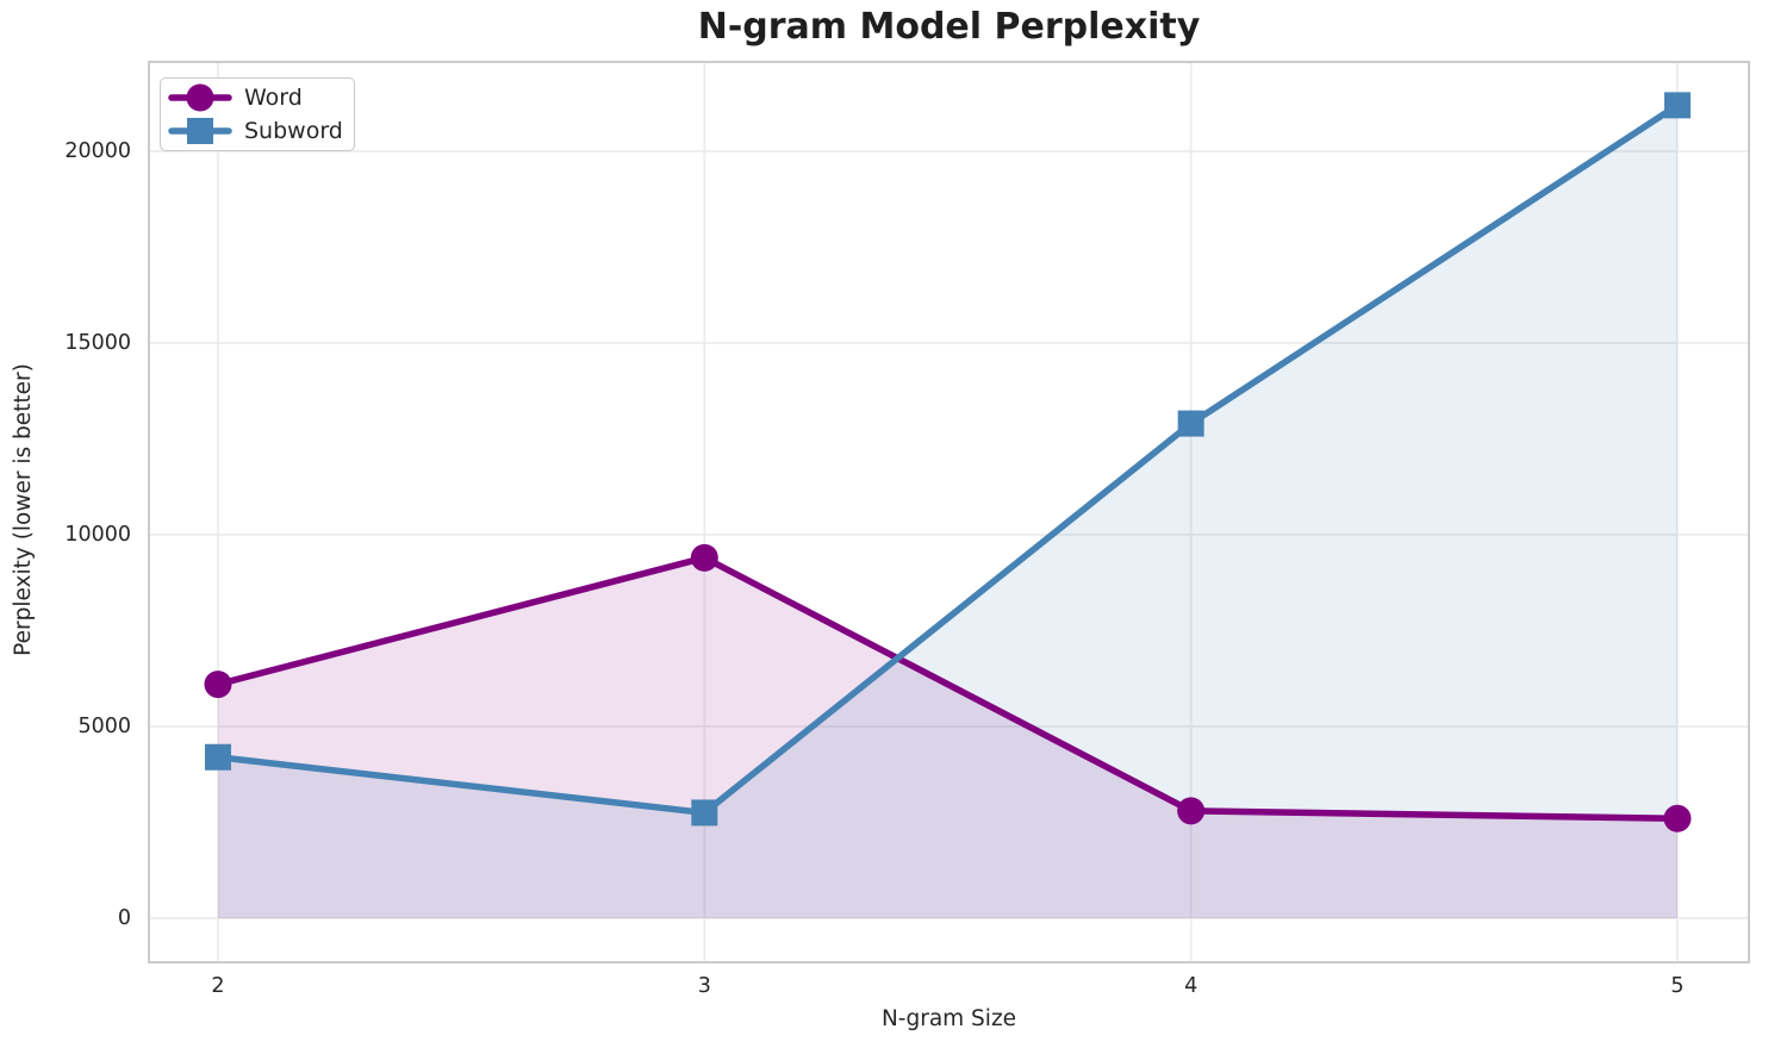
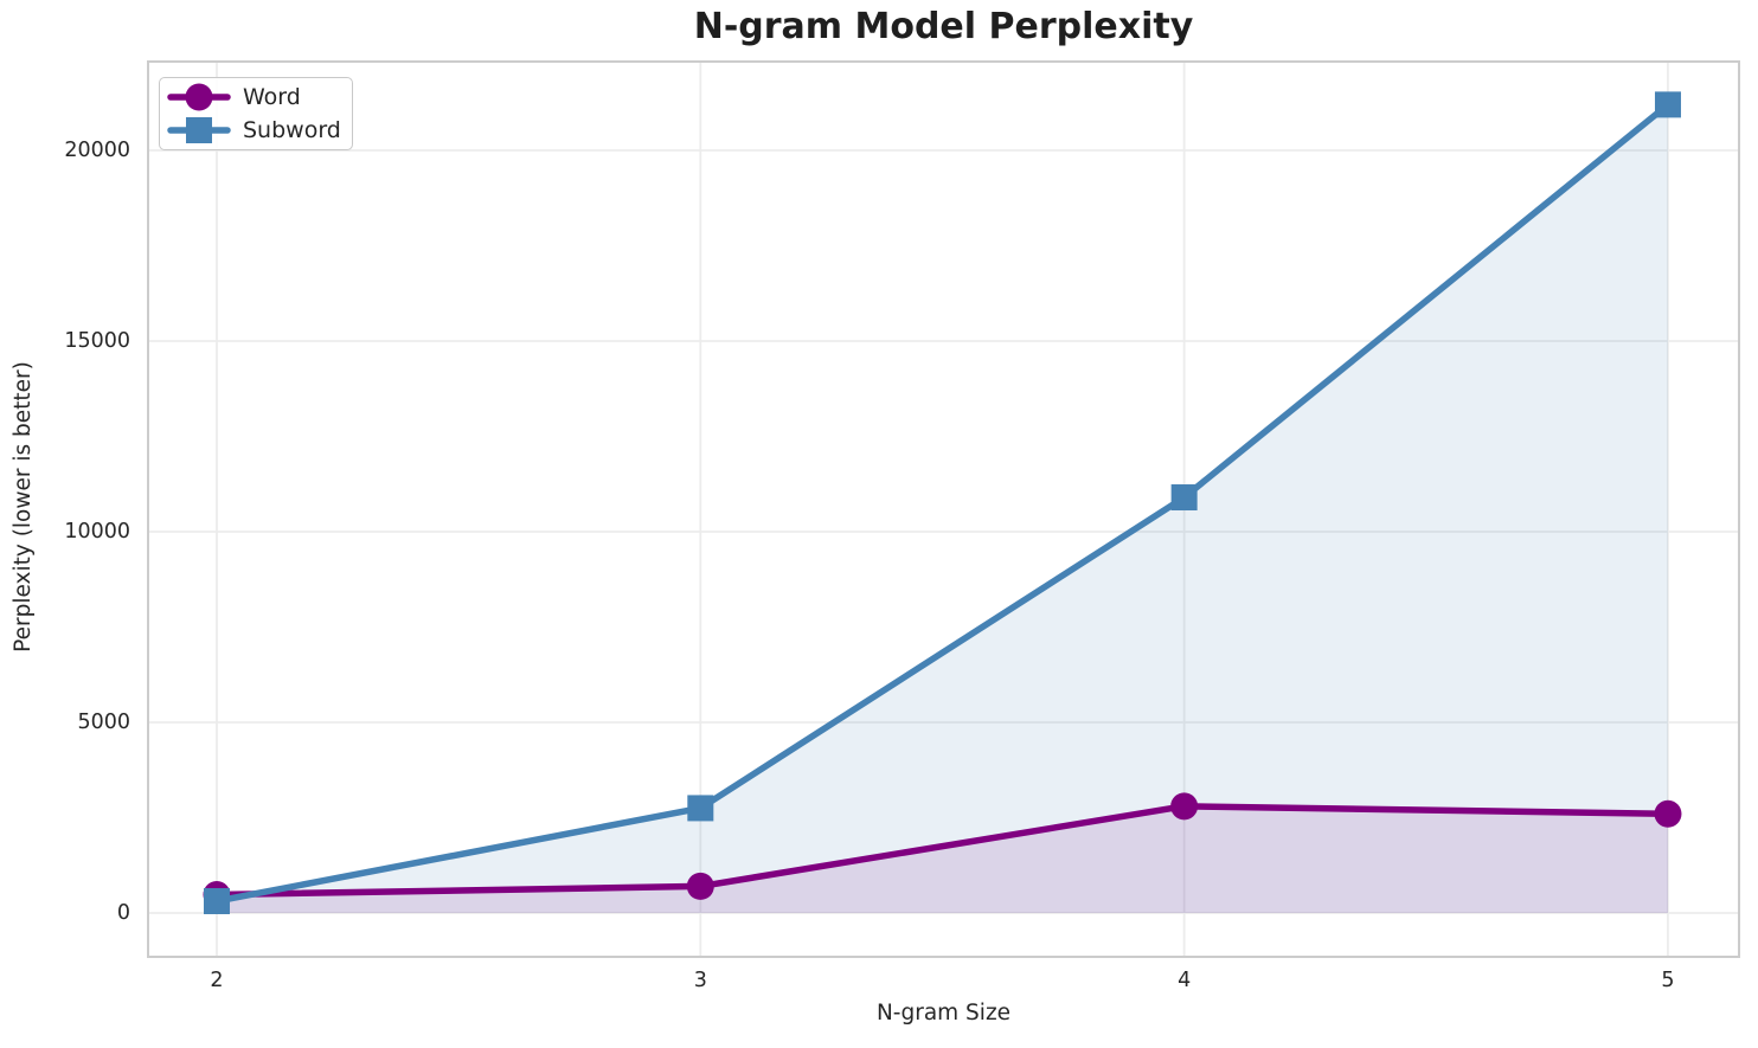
Word/2: 6100 -> 500
Subword/2: 4200 -> 300
Word/3: 9400 -> 700
Subword/4: 12900 -> 10900
